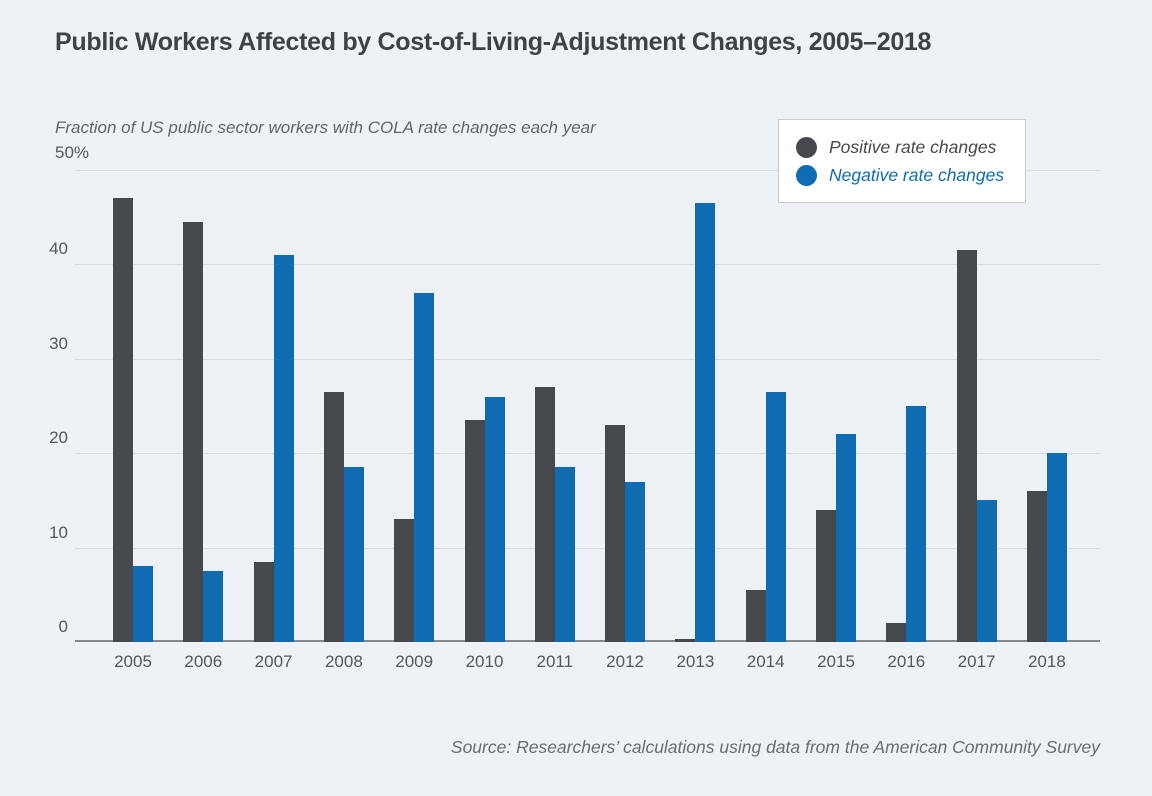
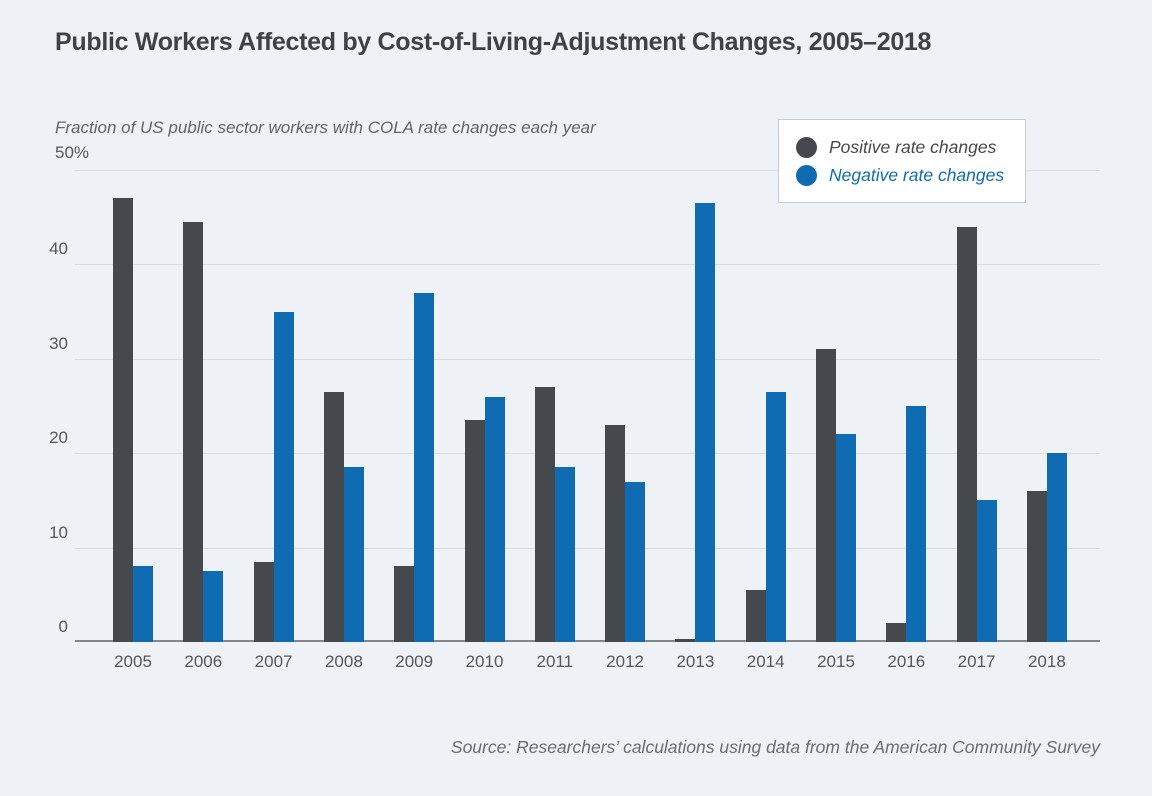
Negative rate changes/2007: 41 -> 35
Positive rate changes/2009: 13 -> 8
Positive rate changes/2015: 14 -> 31
Positive rate changes/2017: 42 -> 44
